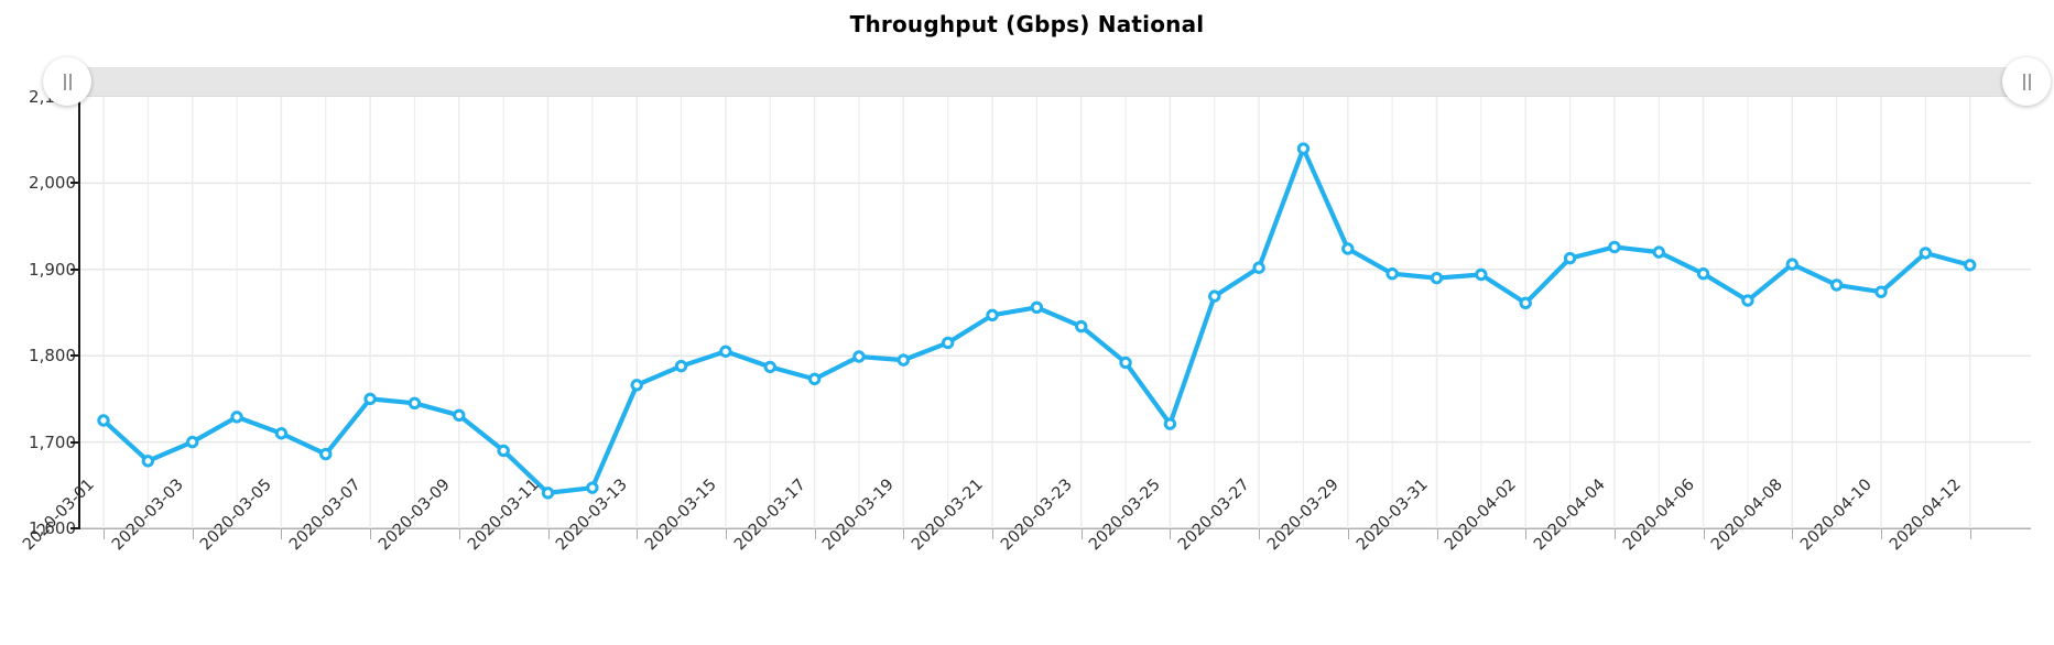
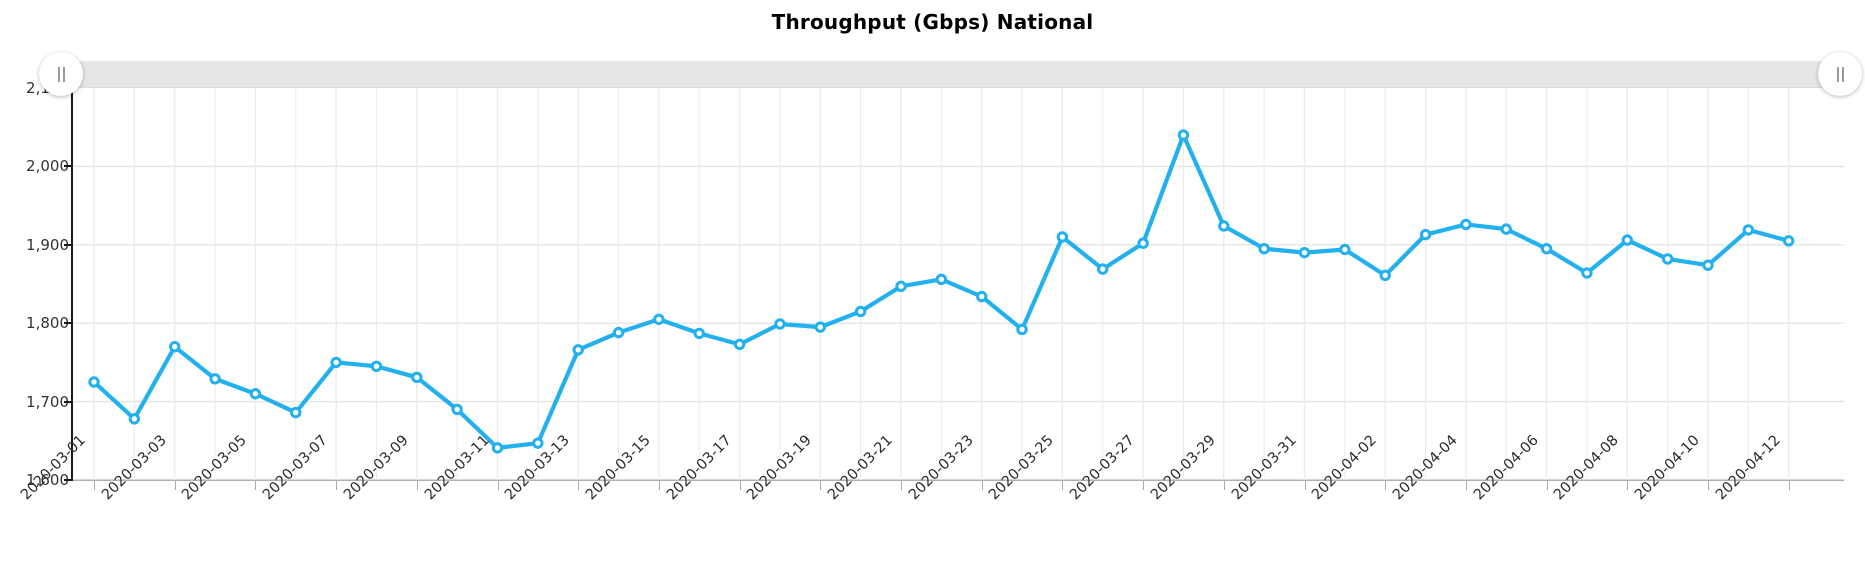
2020-03-03: 1700 -> 1770
2020-03-25: 1720 -> 1910
